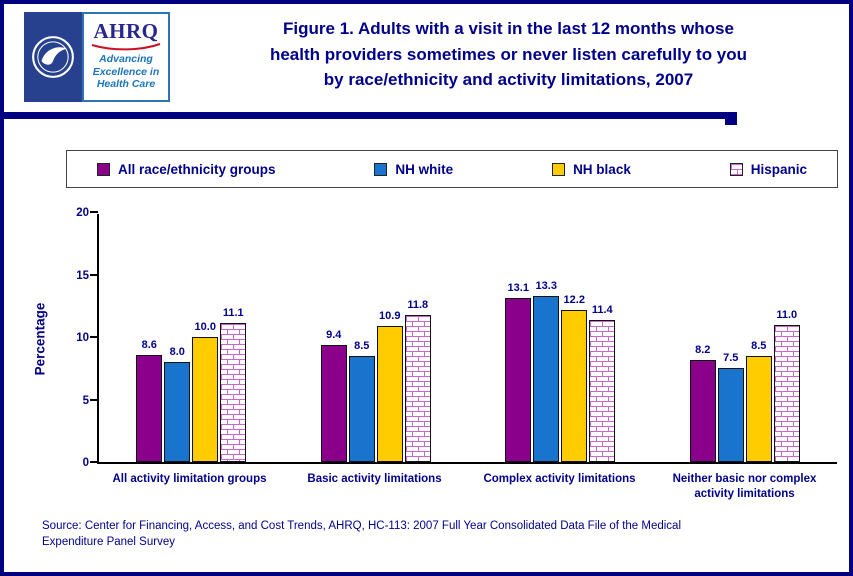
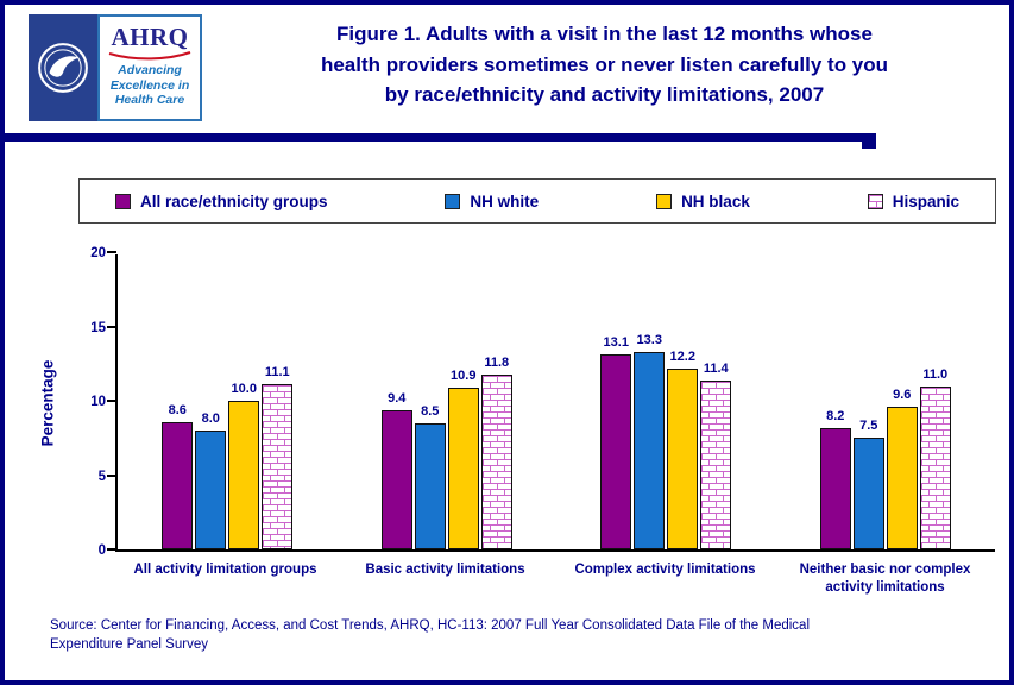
NH black/Neither basic nor complex activity limitations: 8.5 -> 9.6
